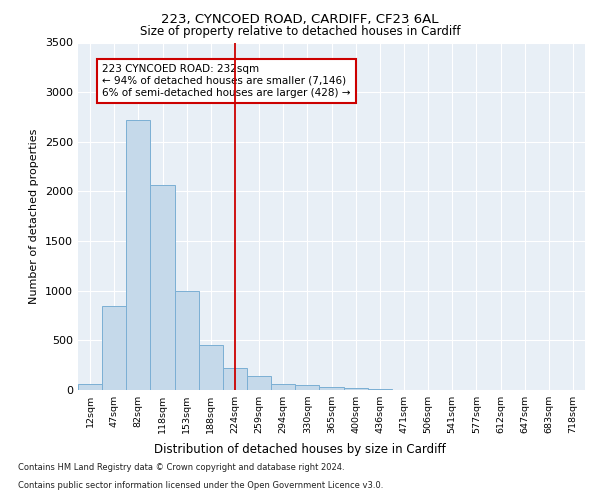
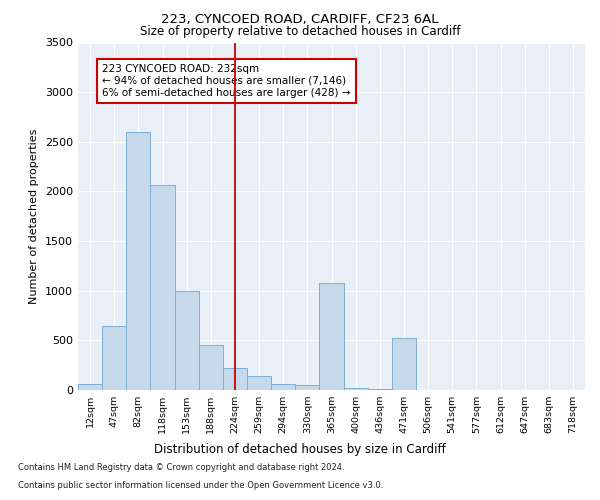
47sqm: 850 -> 640
82sqm: 2720 -> 2600
365sqm: 40 -> 1080
471sqm: 0 -> 520
